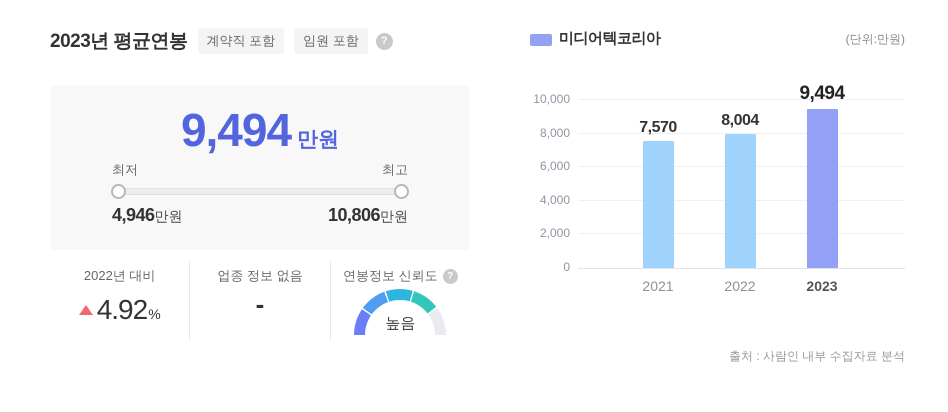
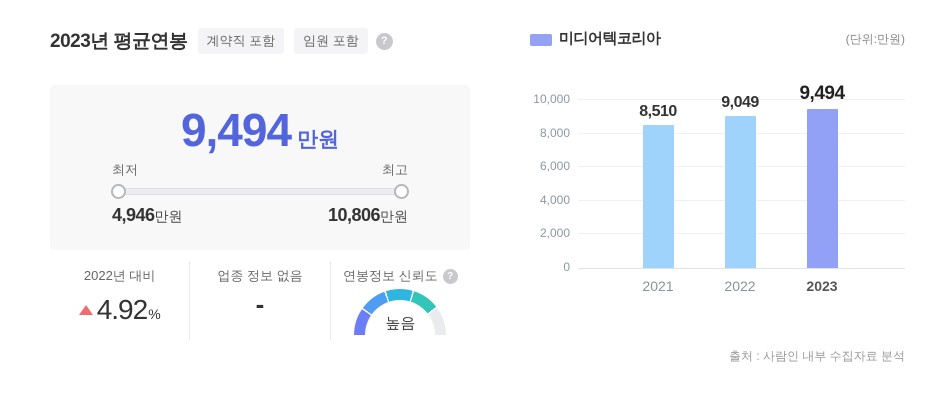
2021: 7,570 -> 8,510
2022: 8,004 -> 9,049
